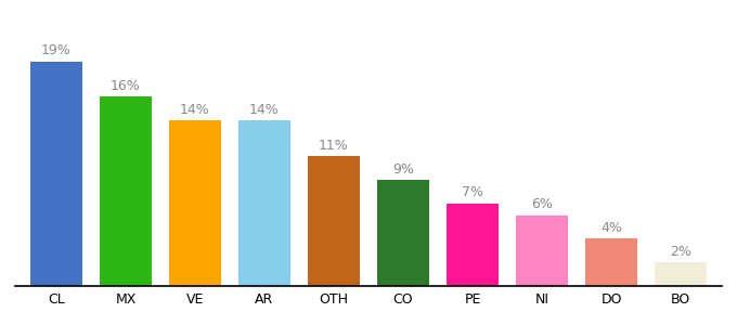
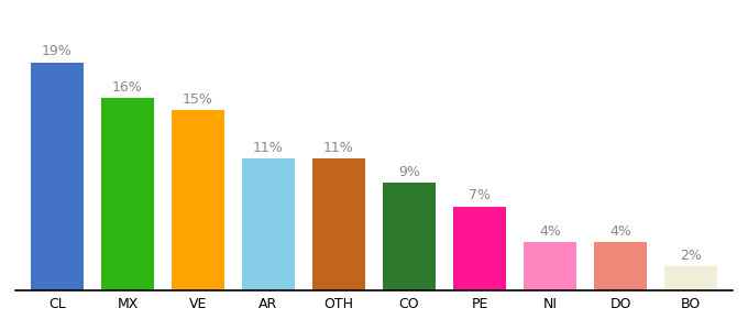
VE: 14% -> 15%
AR: 14% -> 11%
NI: 6% -> 4%
